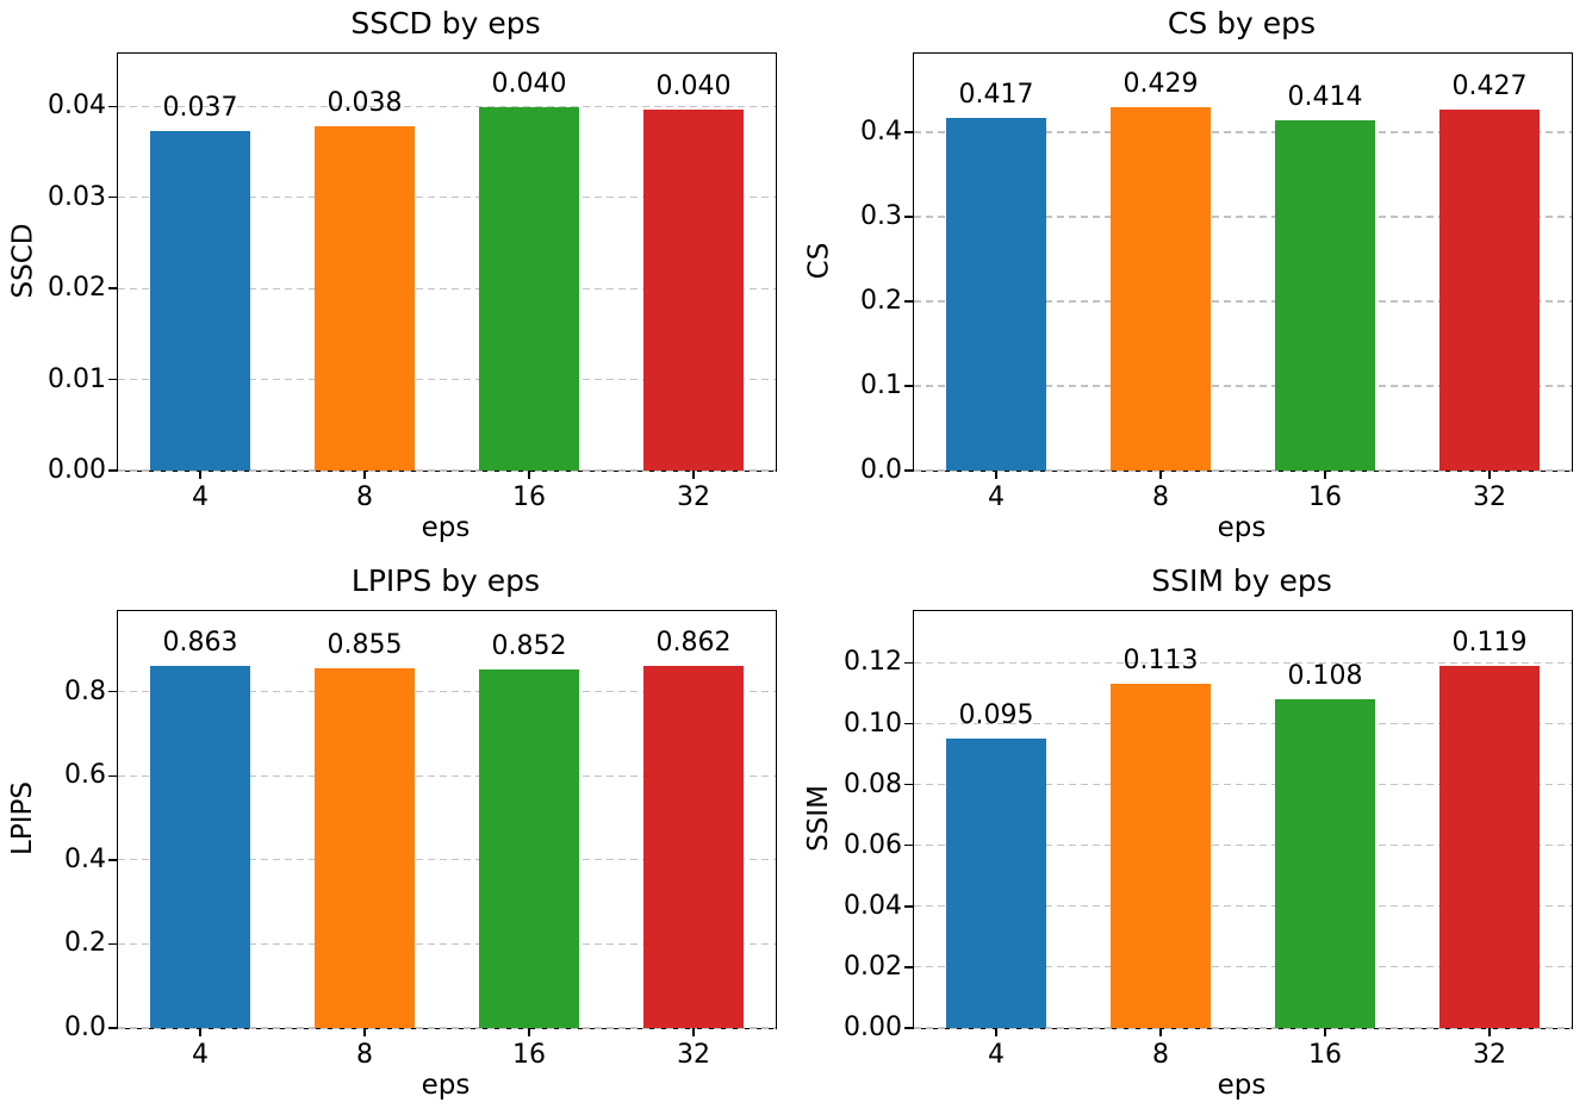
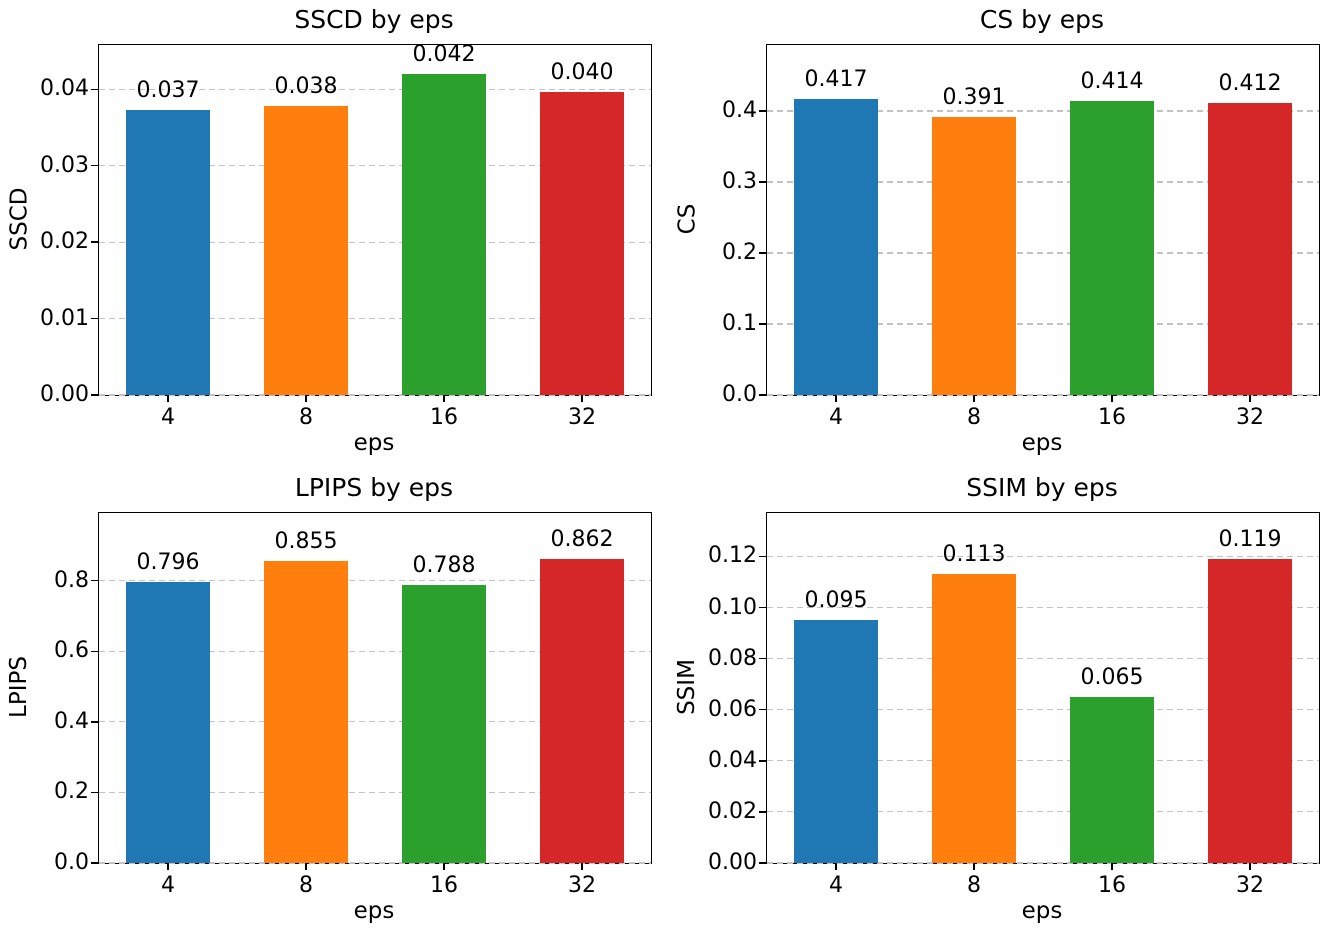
SSCD by eps/16: 0.040 -> 0.042
CS by eps/8: 0.429 -> 0.391
CS by eps/32: 0.427 -> 0.412
LPIPS by eps/4: 0.863 -> 0.796
LPIPS by eps/16: 0.852 -> 0.788
SSIM by eps/16: 0.108 -> 0.065
